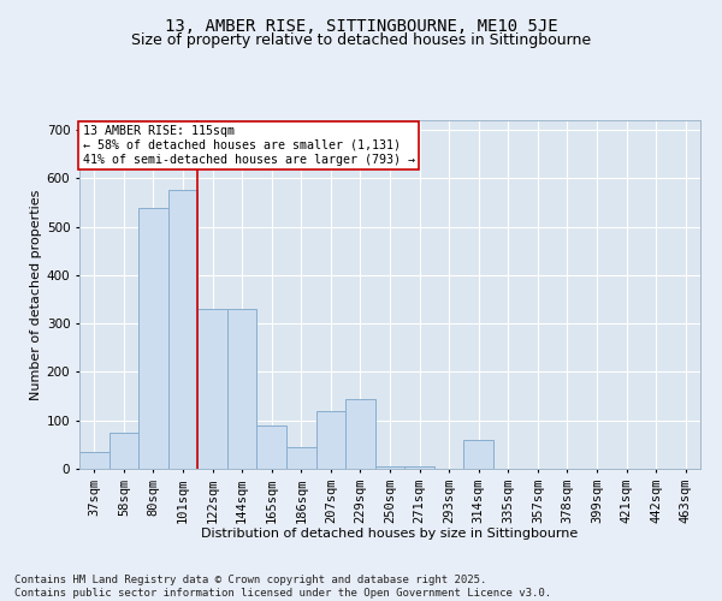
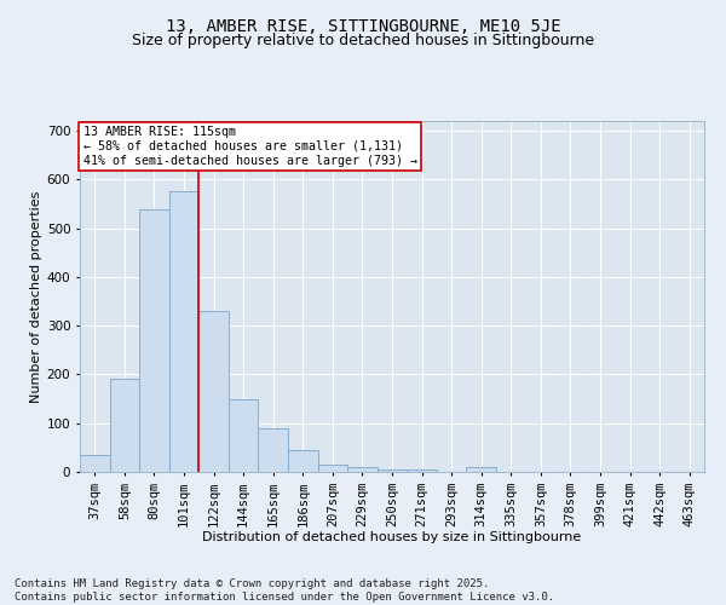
58sqm: 75 -> 190
144sqm: 330 -> 150
207sqm: 120 -> 15
229sqm: 145 -> 10
314sqm: 60 -> 10
